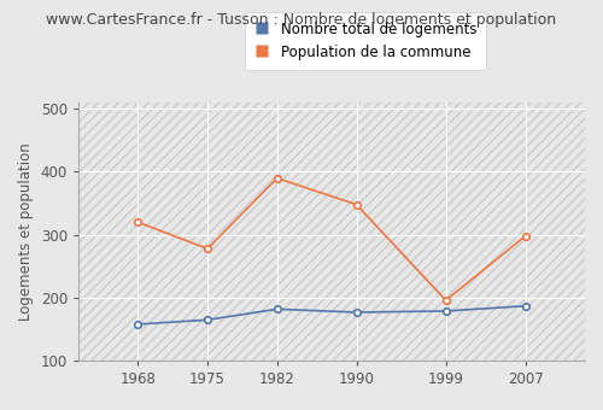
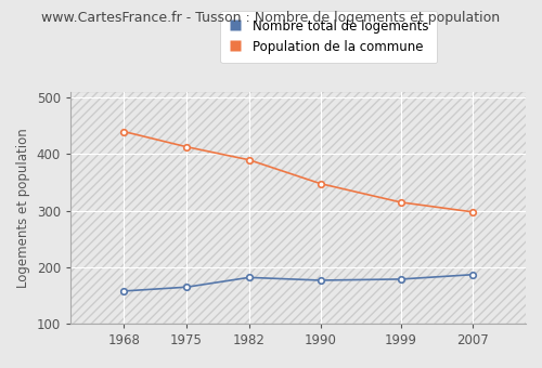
Population de la commune/1968: 320 -> 440
Population de la commune/1975: 278 -> 413
Population de la commune/1999: 196 -> 315
